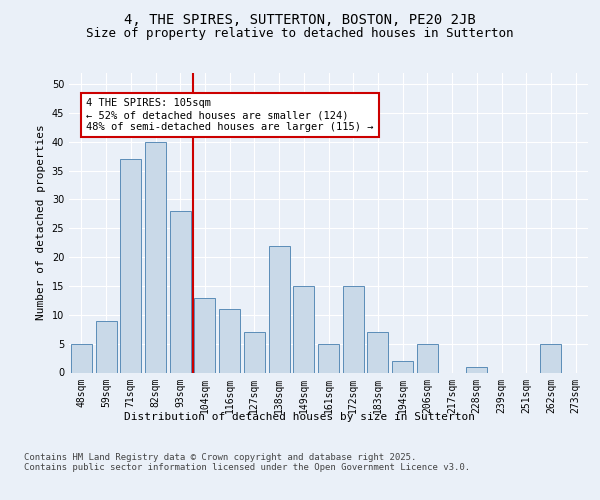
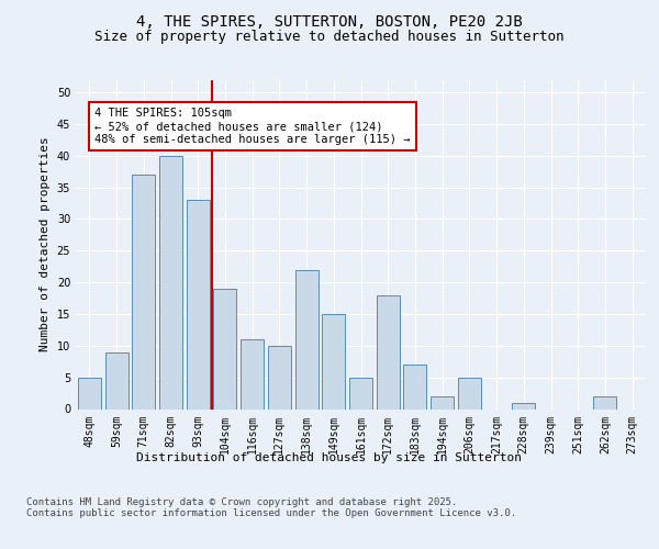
93sqm: 28 -> 33
104sqm: 13 -> 19
127sqm: 7 -> 10
172sqm: 15 -> 18
262sqm: 5 -> 2
